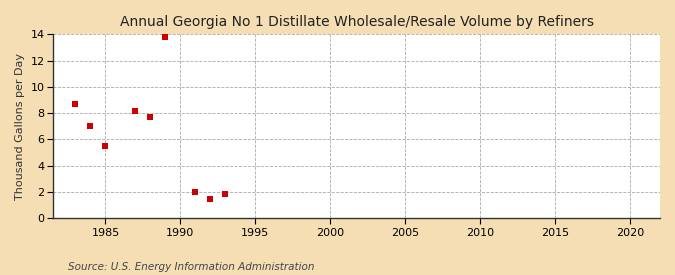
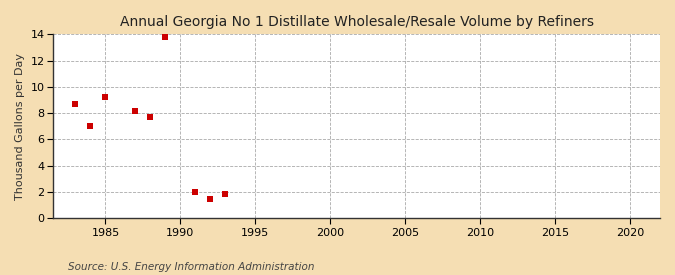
1985: 5.5 -> 9.2
